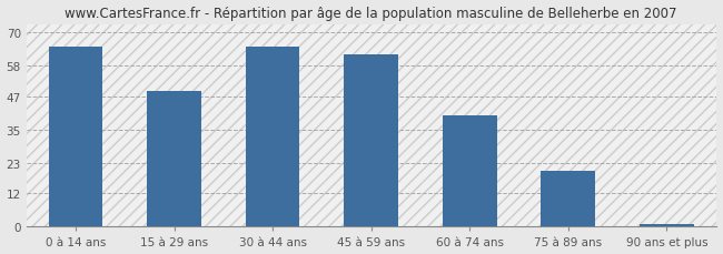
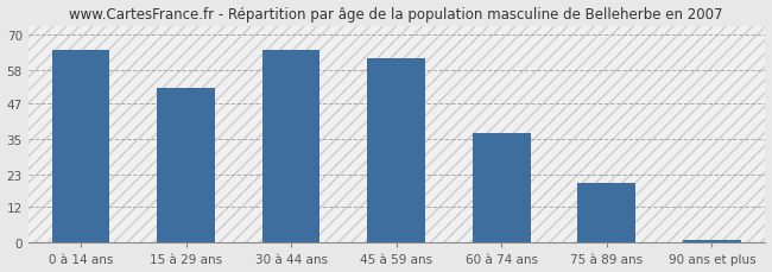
15 à 29 ans: 49 -> 52
60 à 74 ans: 40 -> 37
